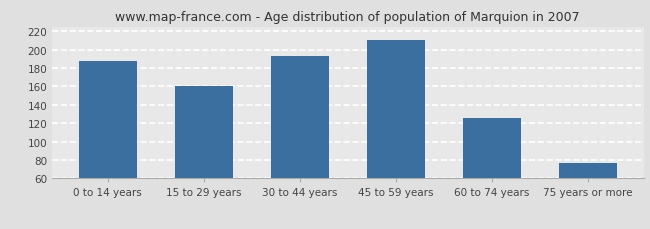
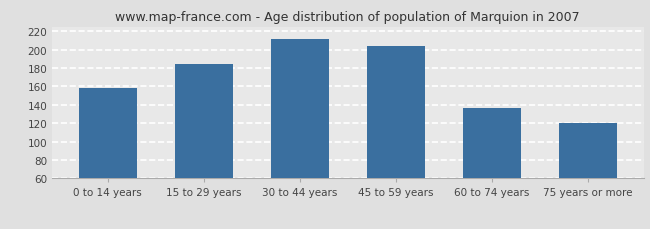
0 to 14 years: 188 -> 158
15 to 29 years: 160 -> 184
30 to 44 years: 193 -> 212
45 to 59 years: 210 -> 204
60 to 74 years: 126 -> 136
75 years or more: 77 -> 120
